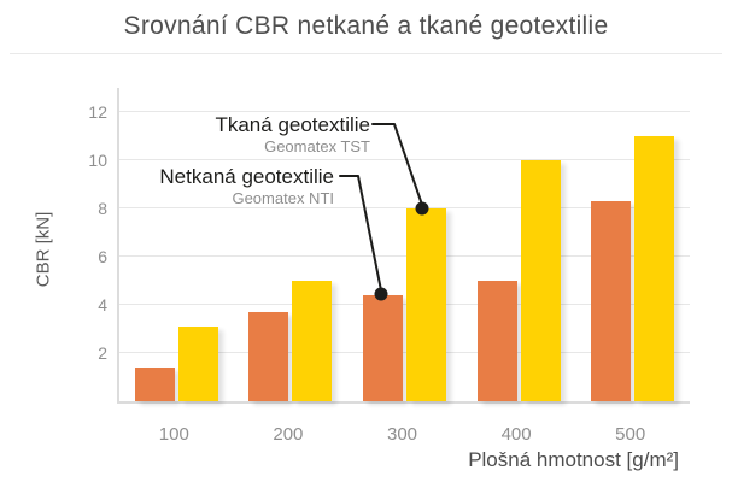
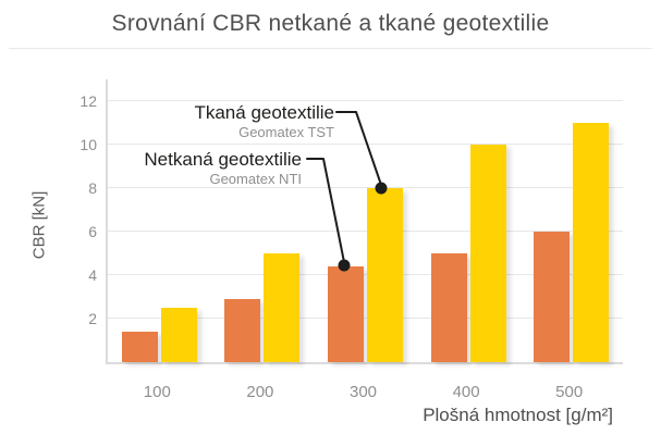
Tkaná geotextilie/100: 3.1 -> 2.5
Netkaná geotextilie/200: 3.7 -> 2.9
Netkaná geotextilie/500: 8.3 -> 6.0
